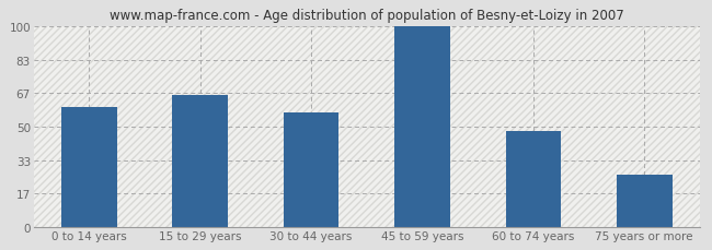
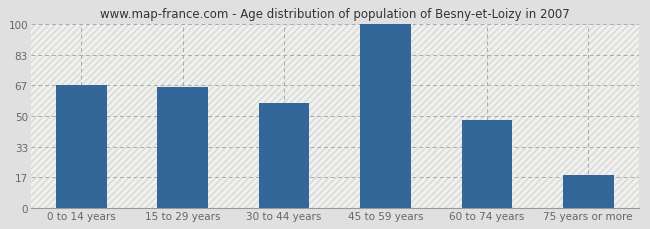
0 to 14 years: 60 -> 67
75 years or more: 26 -> 18
